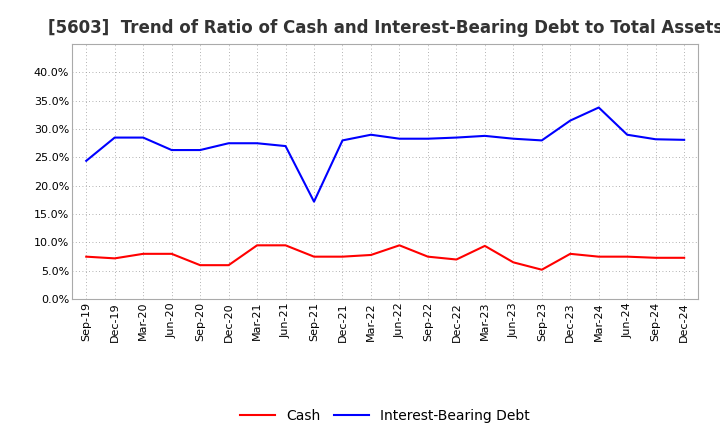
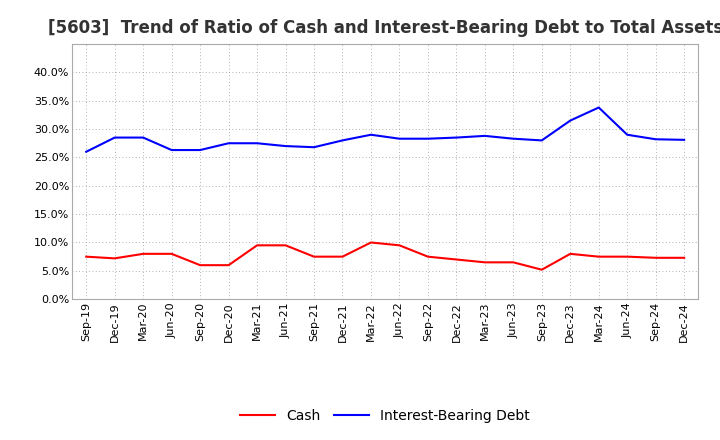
Interest-Bearing Debt/Sep-19: 24.4% -> 26.0%
Interest-Bearing Debt/Sep-21: 17.2% -> 26.8%
Cash/Mar-22: 7.8% -> 10.0%
Cash/Mar-23: 9.4% -> 6.5%
